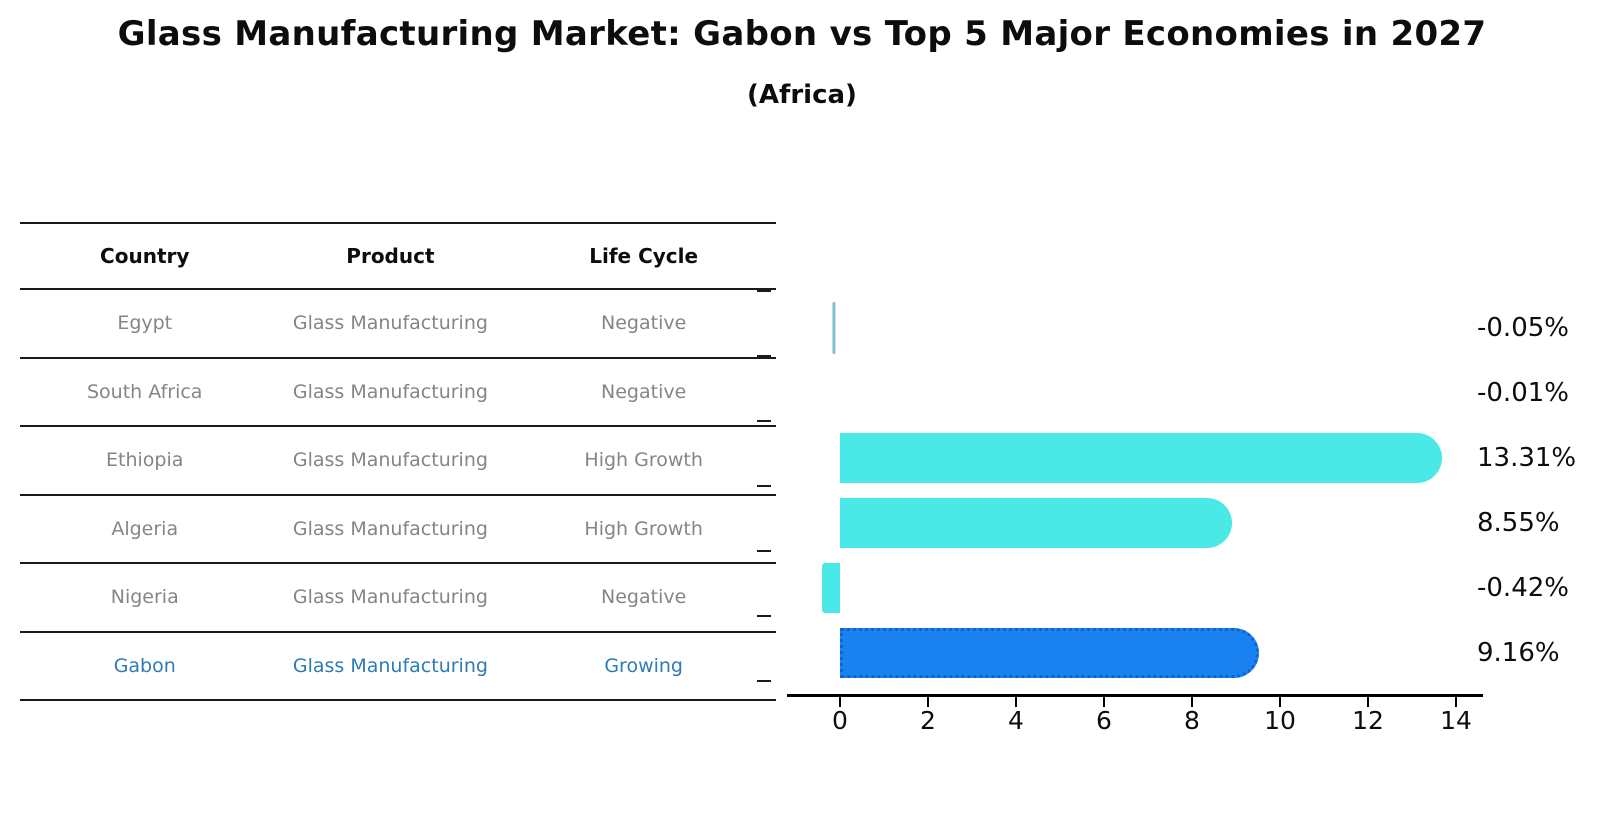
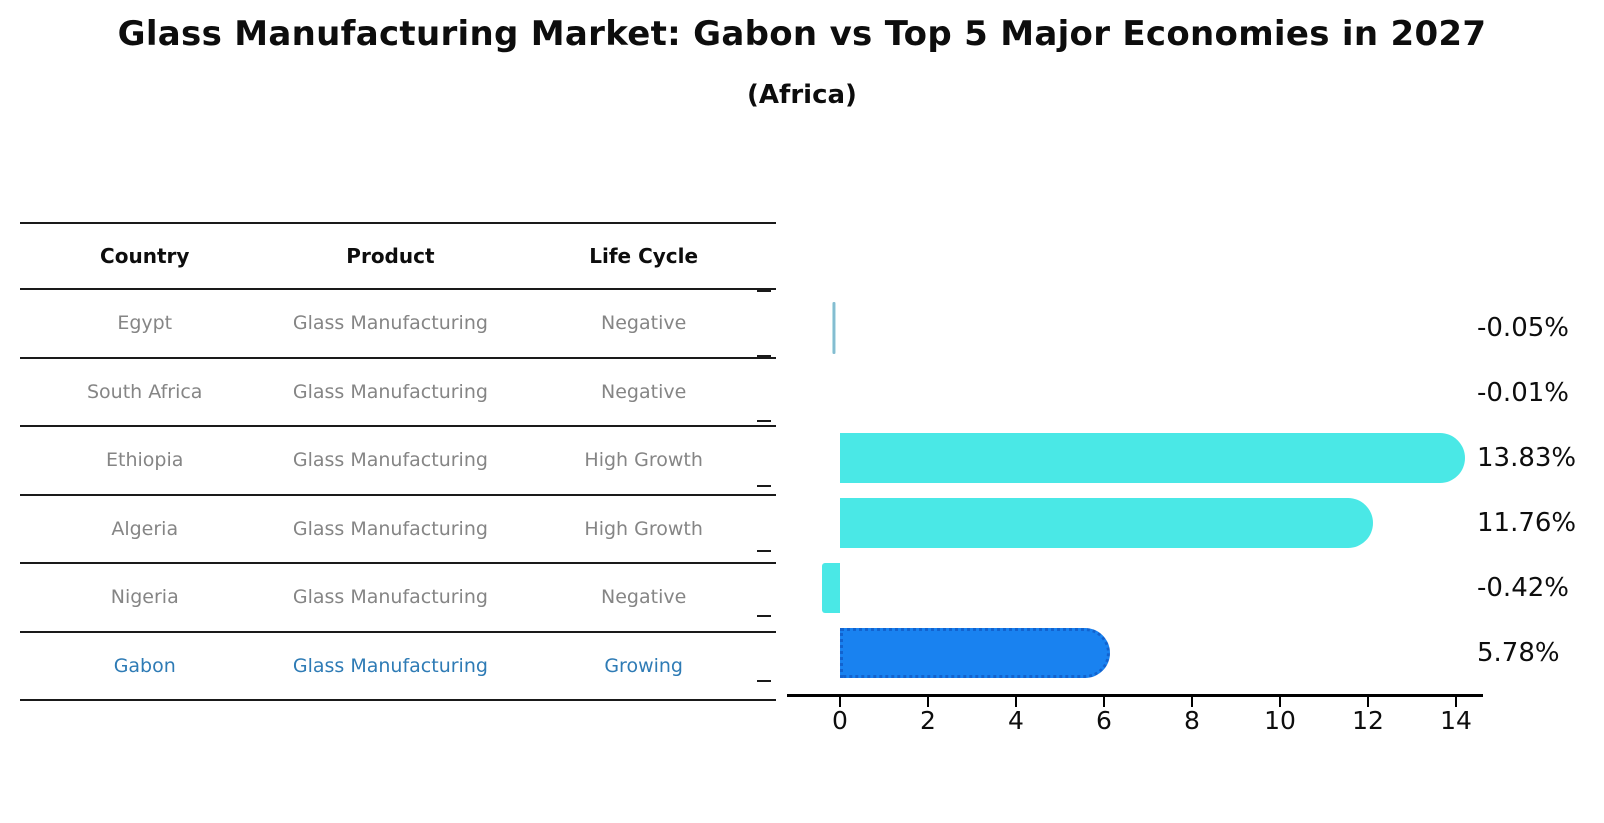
Ethiopia: 13.31% -> 13.83%
Algeria: 8.55% -> 11.76%
Gabon: 9.16% -> 5.78%
